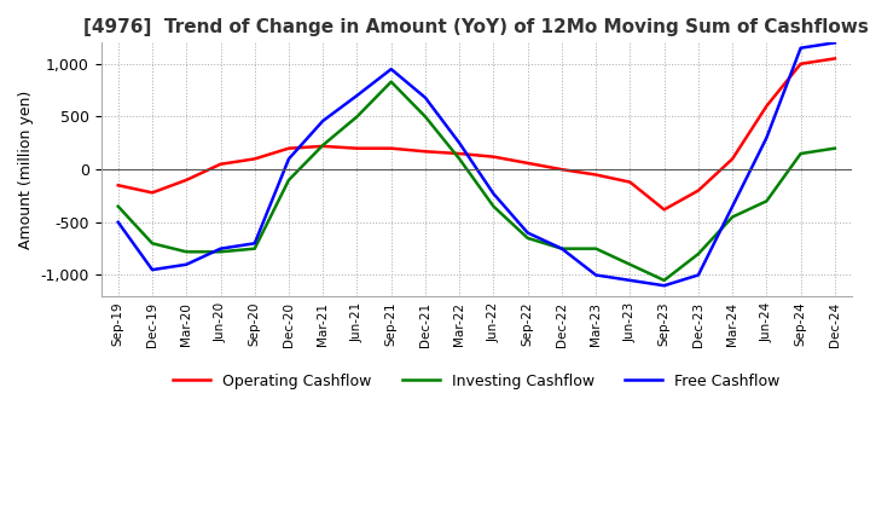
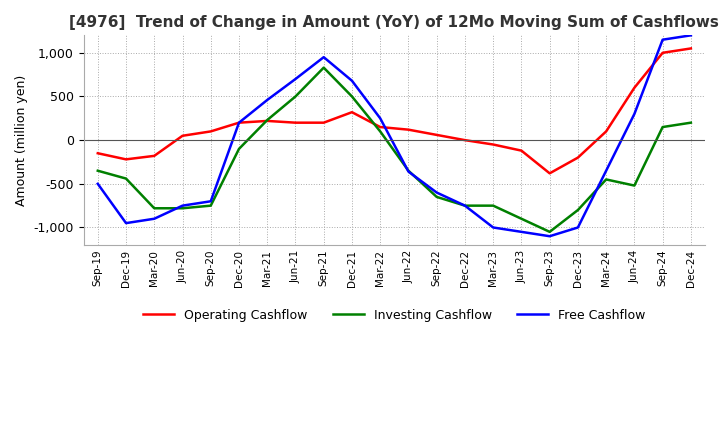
Investing Cashflow/Dec-19: -700 -> -440
Operating Cashflow/Mar-20: -100 -> -180
Free Cashflow/Dec-20: 100 -> 200
Operating Cashflow/Dec-21: 170 -> 320
Free Cashflow/Jun-22: -230 -> -360
Investing Cashflow/Jun-24: -300 -> -520
